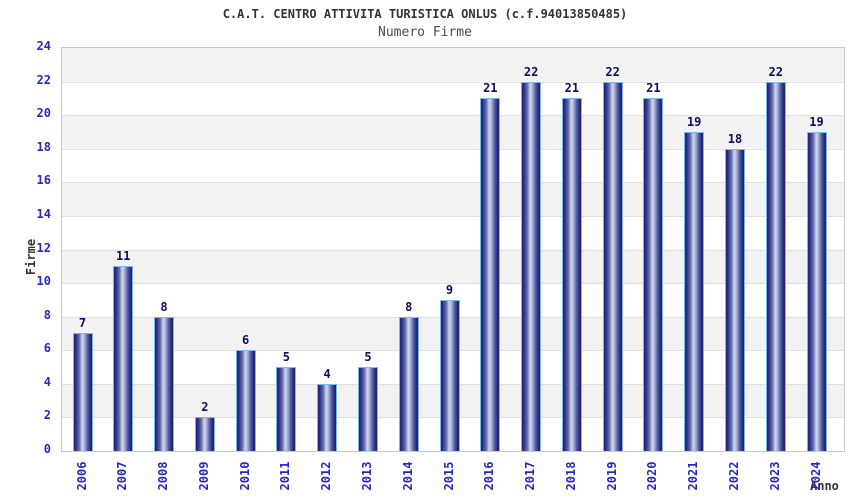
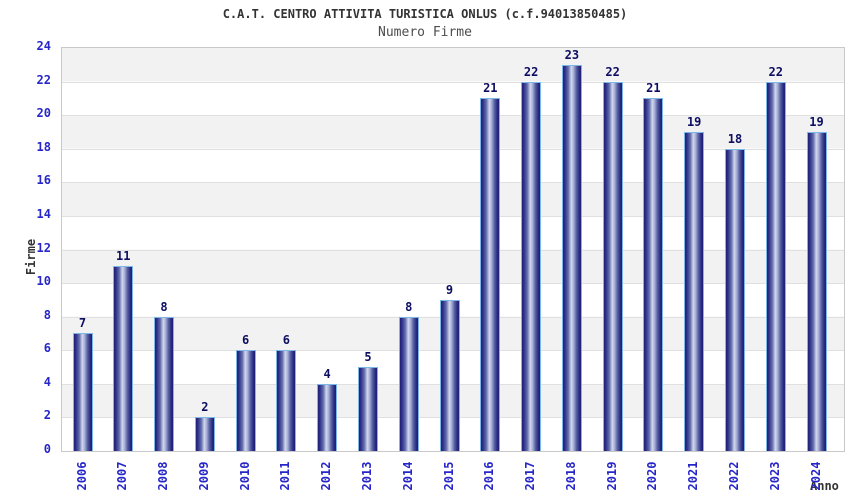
2011: 5 -> 6
2018: 21 -> 23
